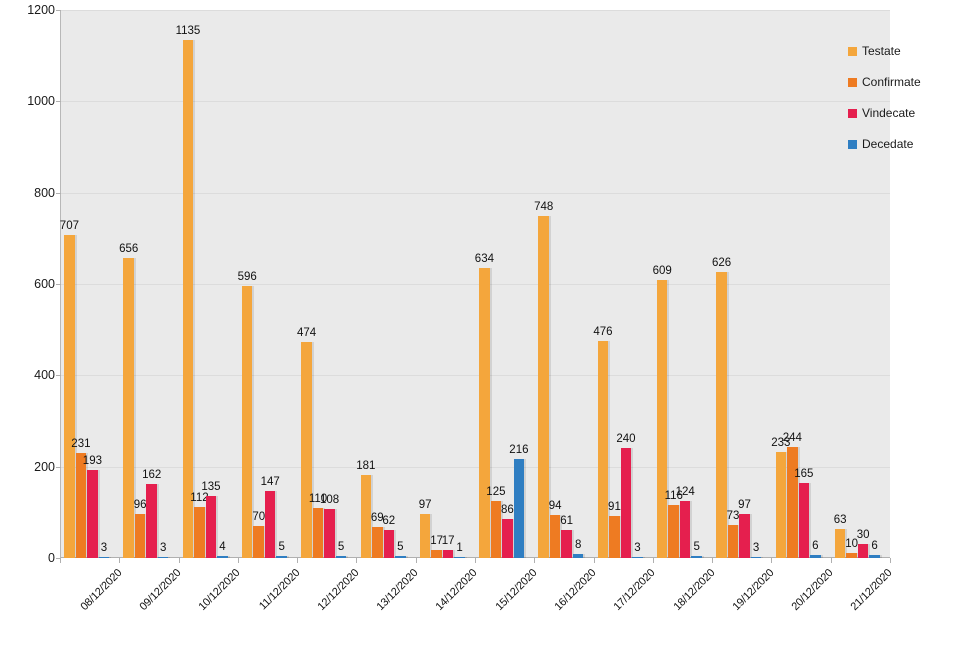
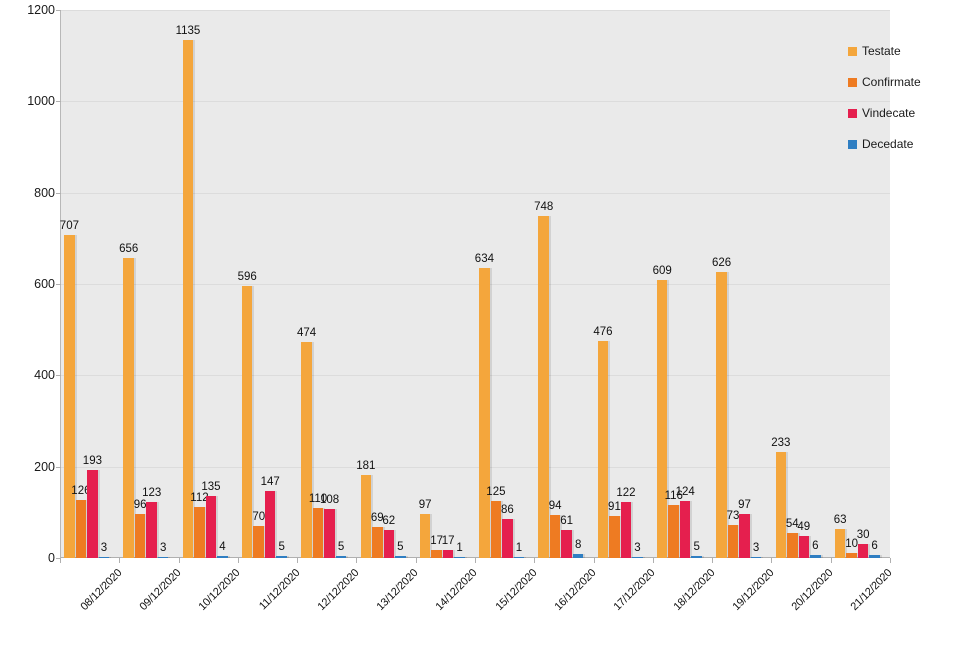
Confirmate/08/12/2020: 231 -> 126
Vindecate/09/12/2020: 162 -> 123
Decedate/15/12/2020: 216 -> 1
Vindecate/17/12/2020: 240 -> 122
Confirmate/20/12/2020: 244 -> 54
Vindecate/20/12/2020: 165 -> 49
